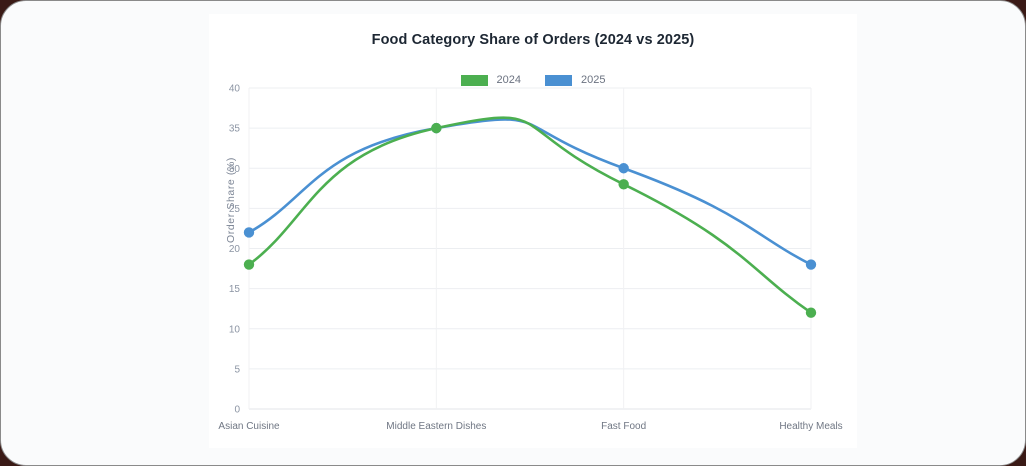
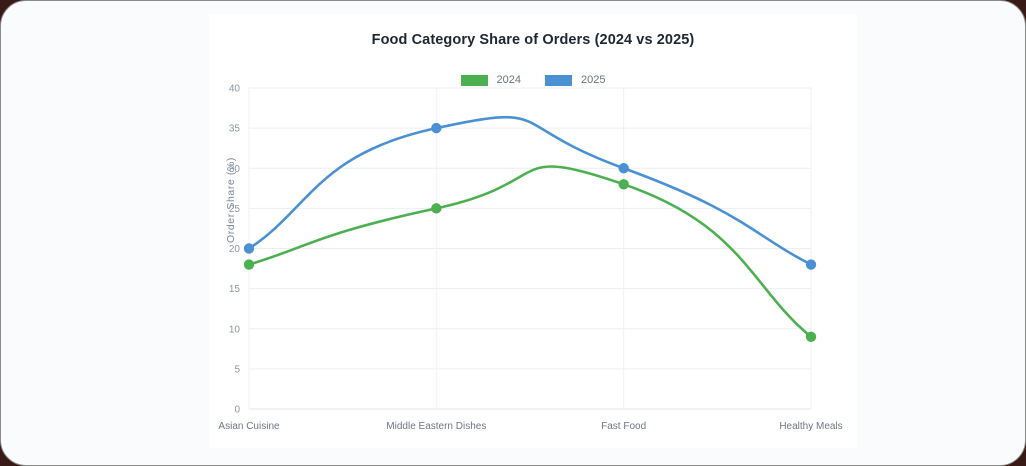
2025/Asian Cuisine: 22 -> 20
2024/Middle Eastern Dishes: 35 -> 25
2024/Healthy Meals: 12 -> 9
